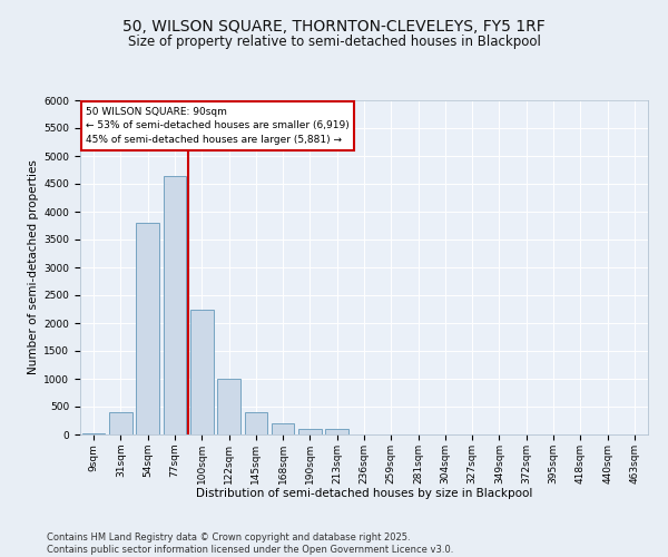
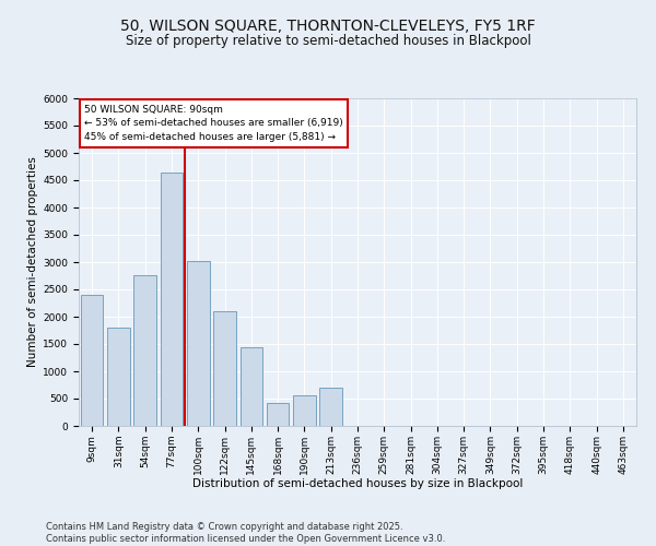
9sqm: 20 -> 2400
31sqm: 400 -> 1800
54sqm: 3800 -> 2760
100sqm: 2250 -> 3020
122sqm: 1000 -> 2100
145sqm: 400 -> 1440
168sqm: 200 -> 420
190sqm: 100 -> 560
213sqm: 100 -> 700
